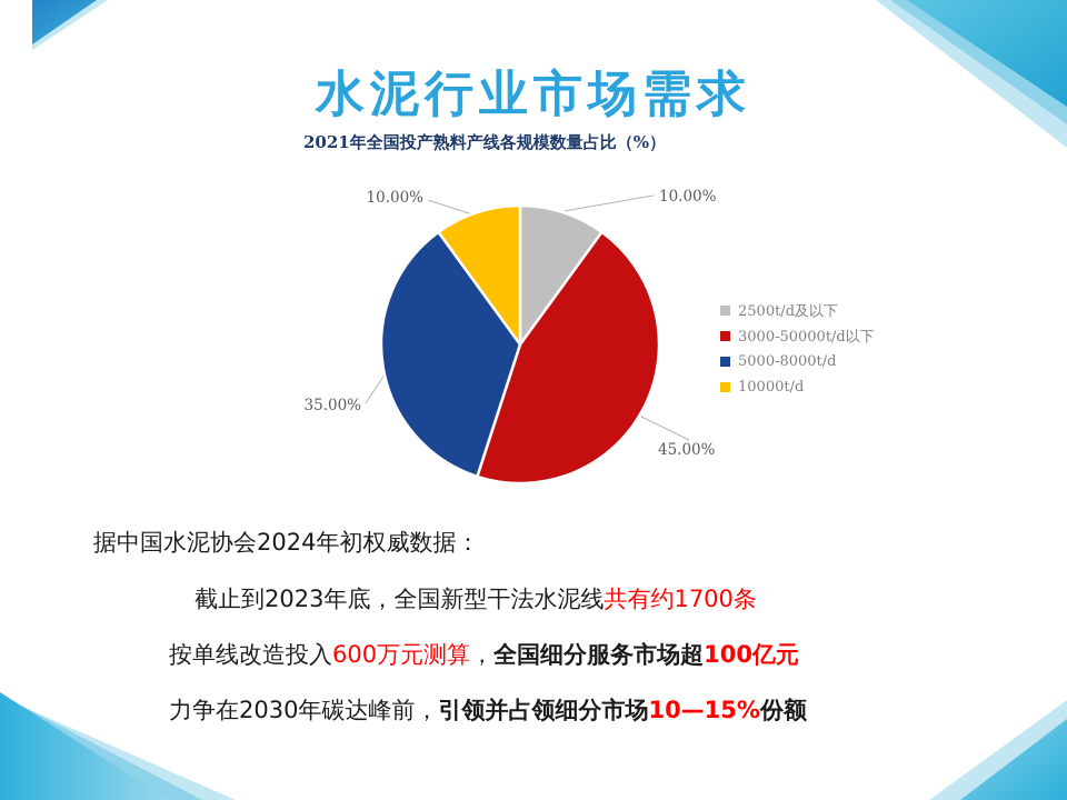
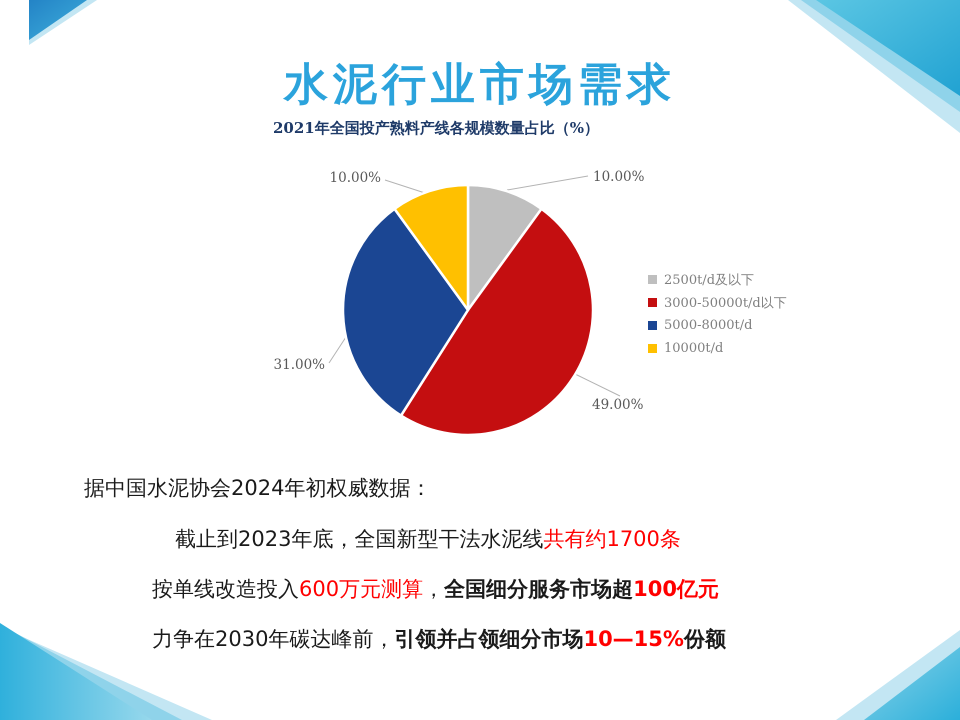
3000-50000t/d以下: 45.00% -> 49.00%
5000-8000t/d: 35.00% -> 31.00%
